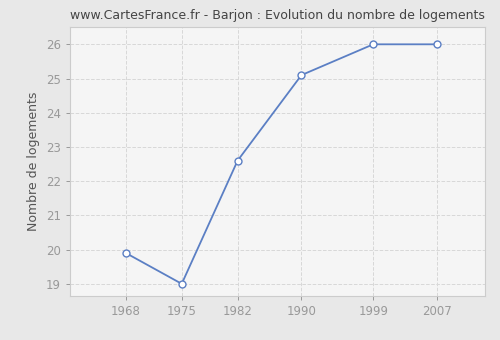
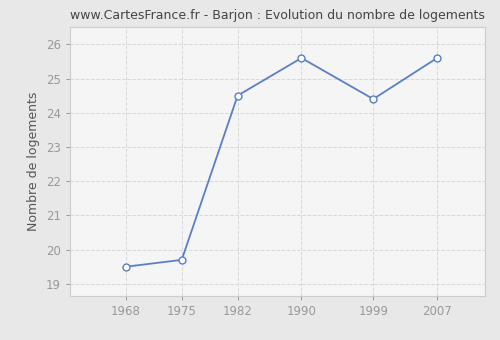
1968: 19.9 -> 19.5
1975: 19.0 -> 19.7
1982: 22.6 -> 24.5
1990: 25.1 -> 25.6
1999: 26.0 -> 24.4
2007: 26.0 -> 25.6
